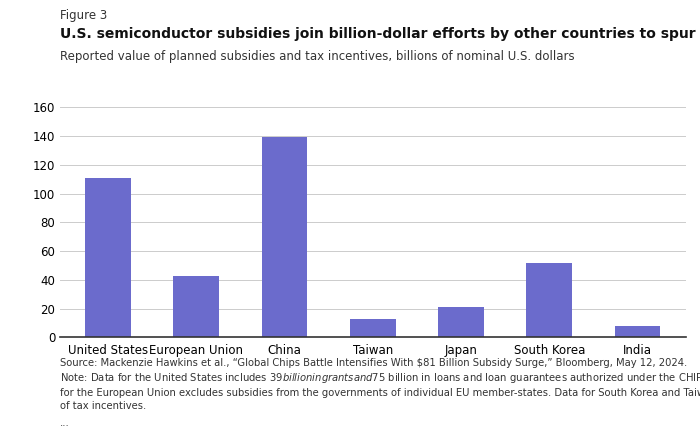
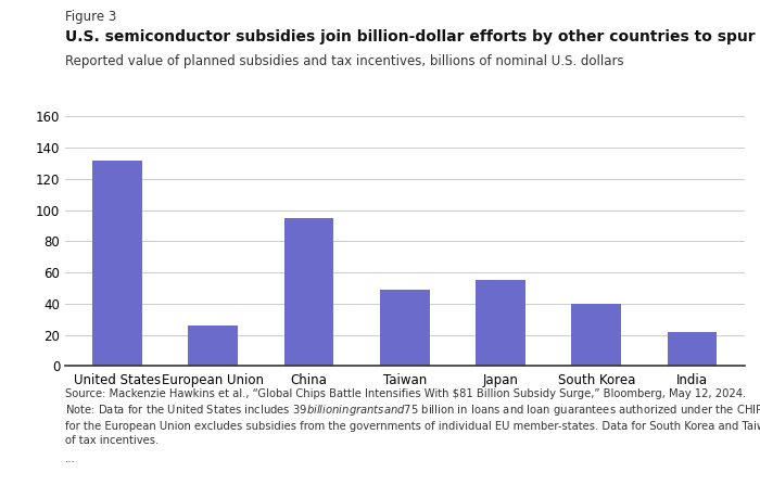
United States: 111 -> 132
European Union: 43 -> 26
China: 139 -> 95
Taiwan: 13 -> 49
Japan: 21 -> 55
South Korea: 52 -> 40
India: 8 -> 22
